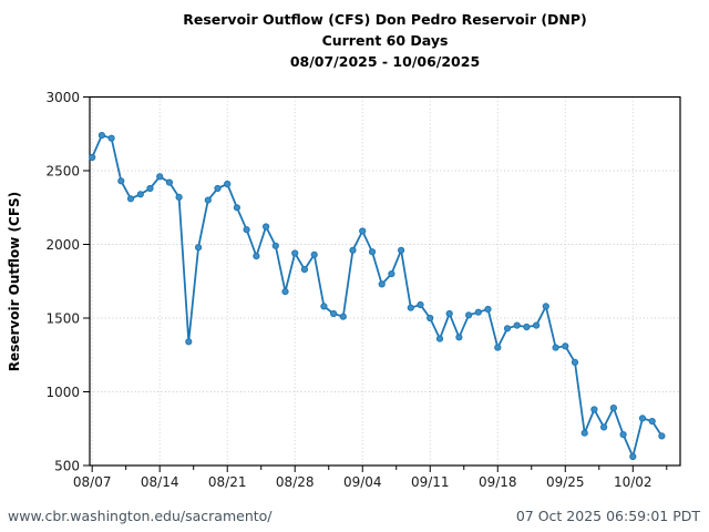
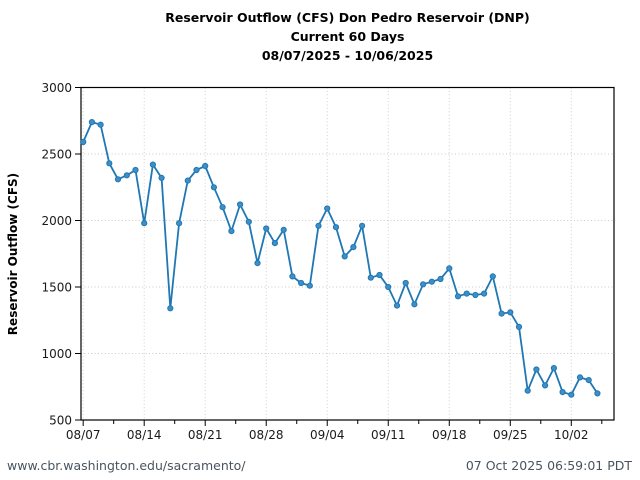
08/14: 2460 -> 1980
09/18: 1300 -> 1640
10/02: 560 -> 690
